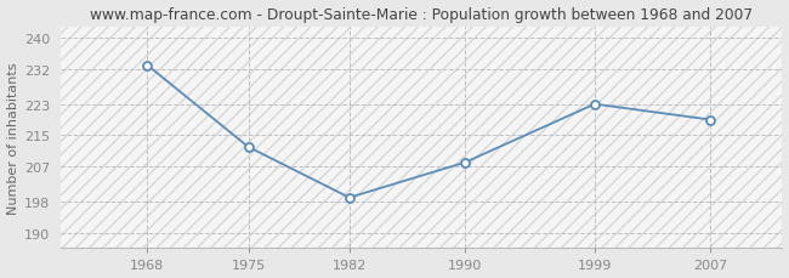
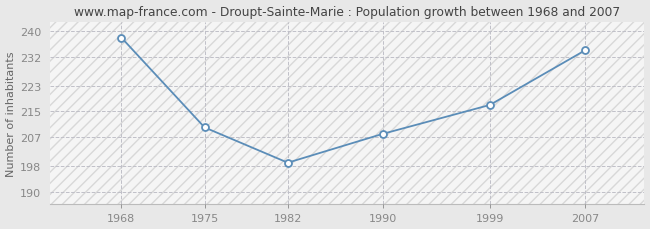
1968: 233 -> 238
1975: 212 -> 210
1999: 223 -> 217
2007: 219 -> 234
